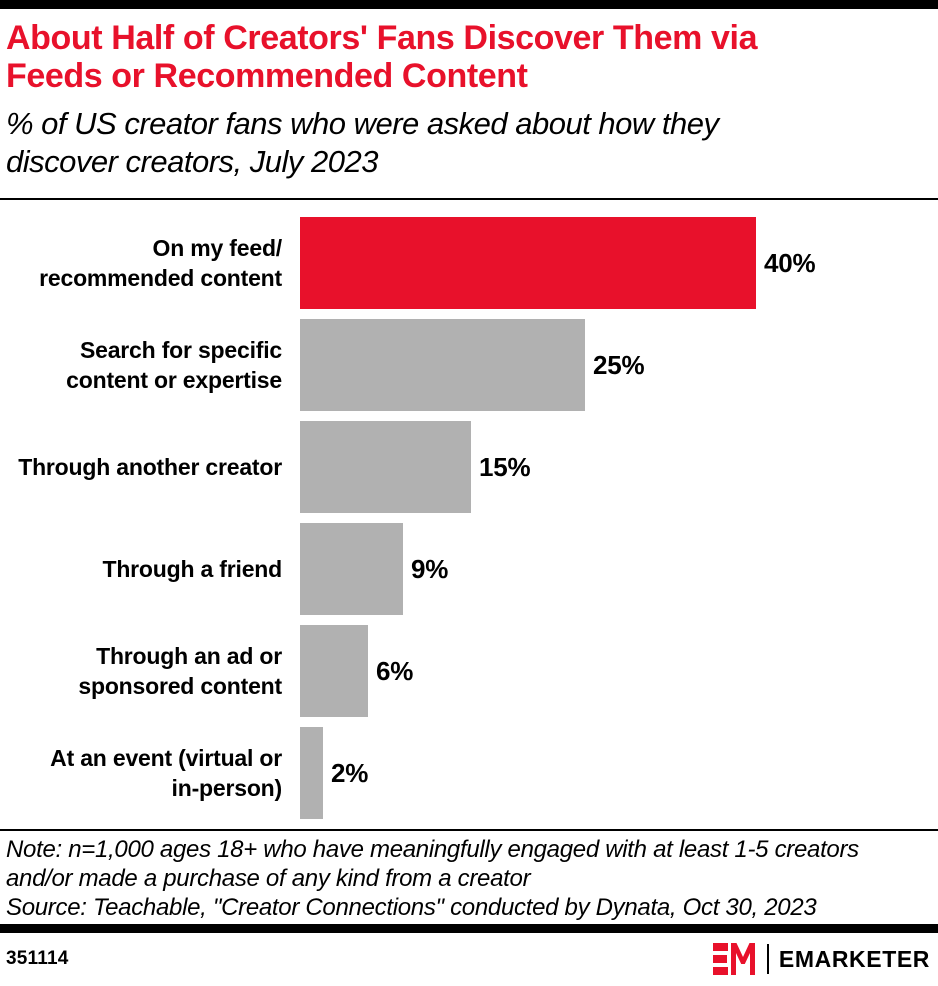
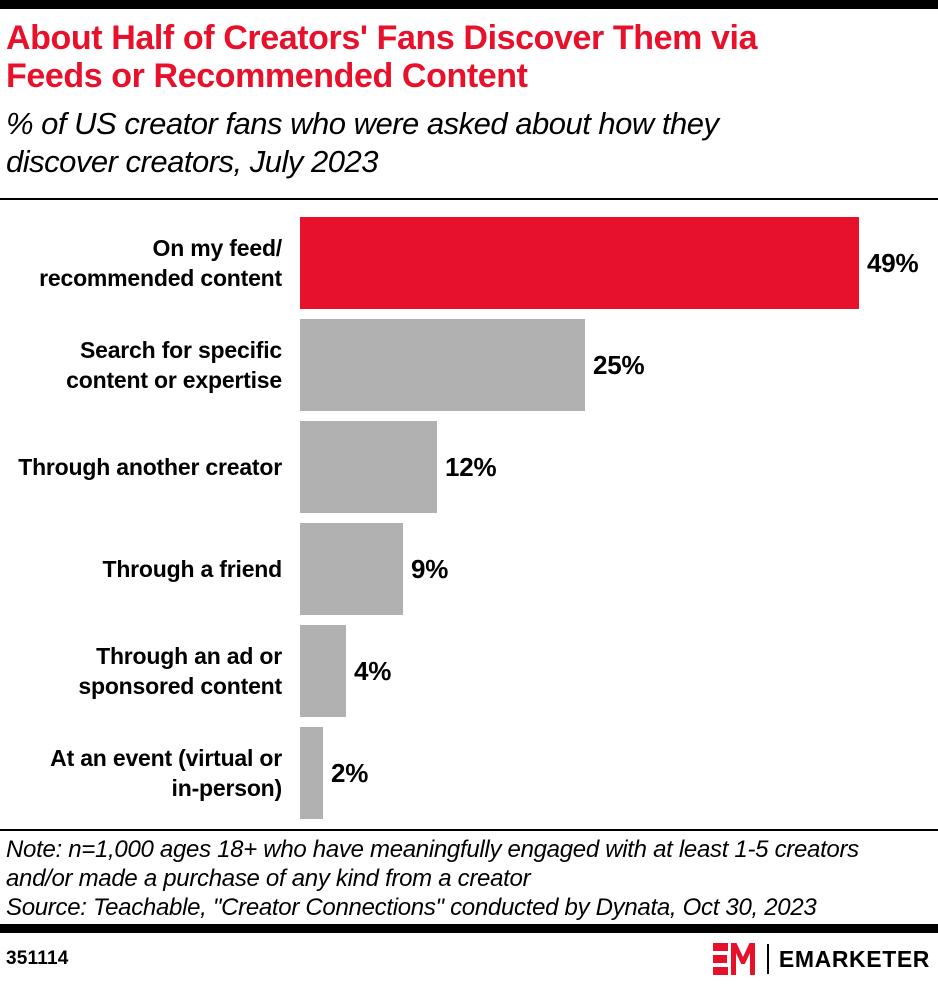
On my feed/ recommended content: 40% -> 49%
Through another creator: 15% -> 12%
Through an ad or sponsored content: 6% -> 4%
